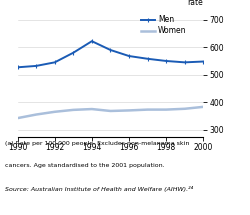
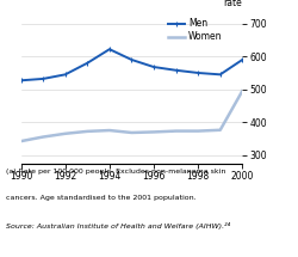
Men/2000: 548 -> 590
Women/2000: 383 -> 495
